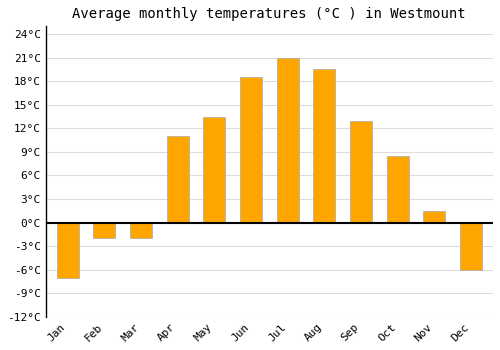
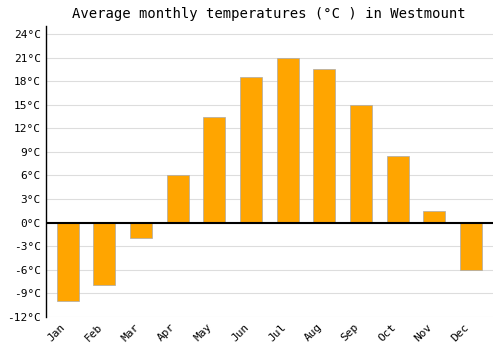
Jan: -7.0°C -> -10.0°C
Feb: -2.0°C -> -8.0°C
Apr: 11.0°C -> 6.0°C
Sep: 13.0°C -> 15.0°C
